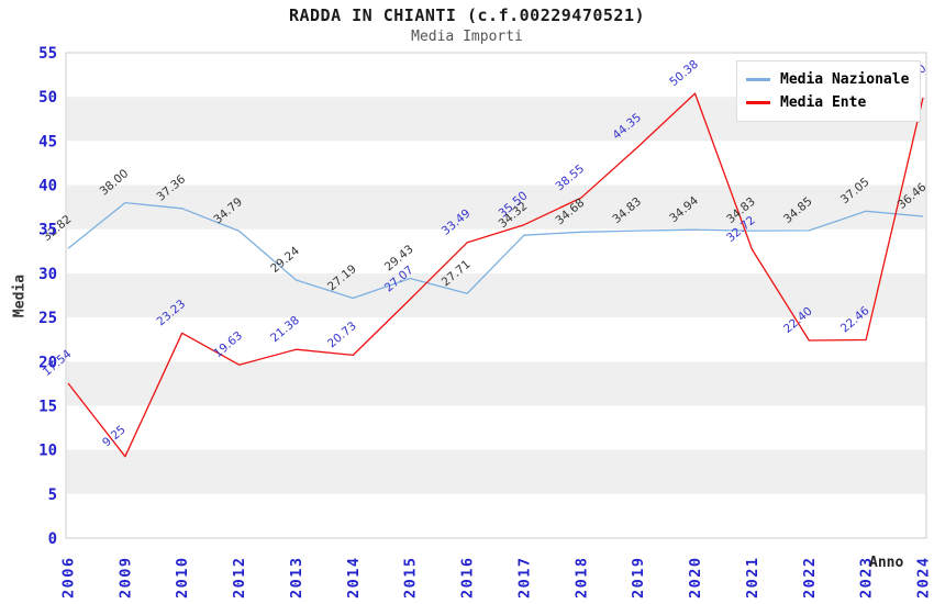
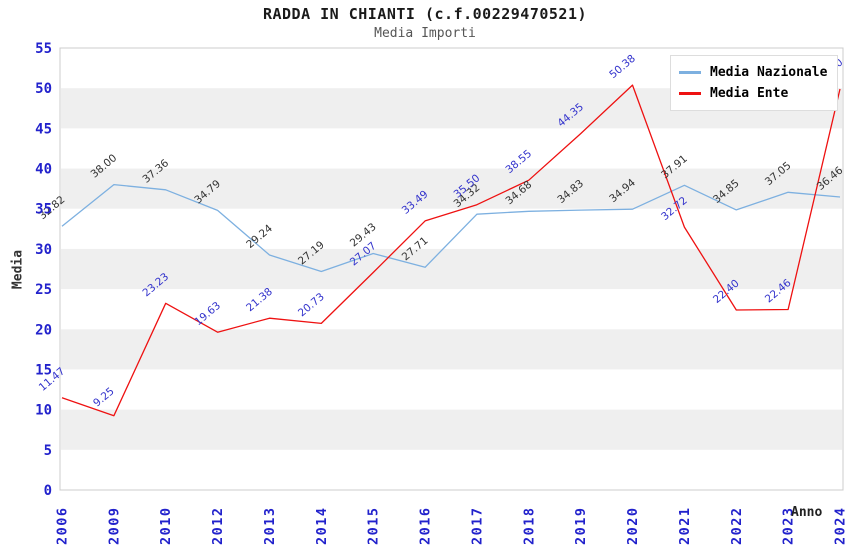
Media Ente/2006: 17.54 -> 11.47
Media Nazionale/2021: 34.83 -> 37.91
